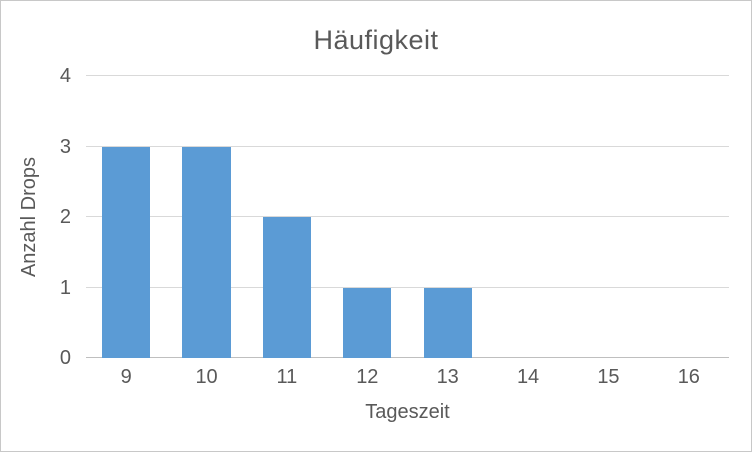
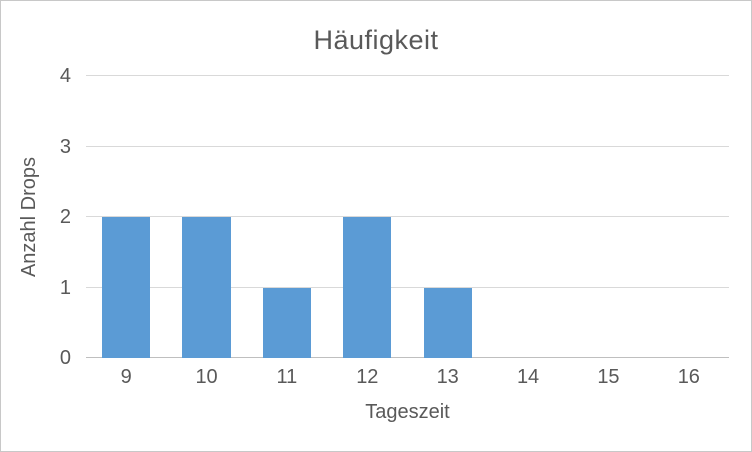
9: 3 -> 2
10: 3 -> 2
11: 2 -> 1
12: 1 -> 2
